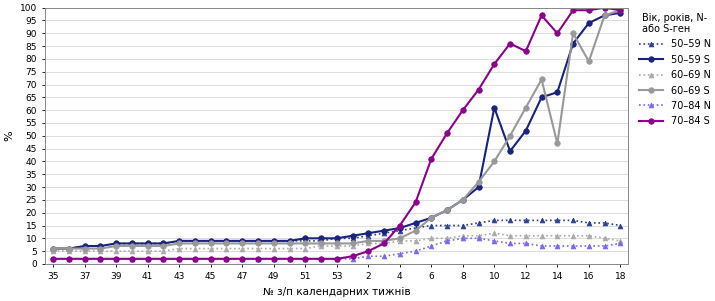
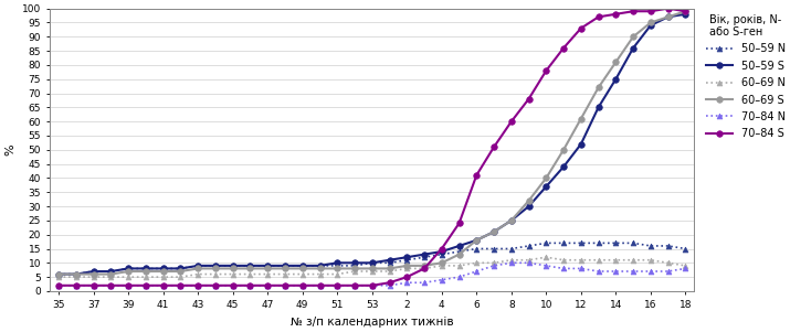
50–59 S/10: 61 -> 37
70–84 S/12: 83 -> 93
50–59 S/14: 67 -> 75
60–69 S/14: 47 -> 81
70–84 S/14: 90 -> 98
60–69 S/16: 79 -> 95
